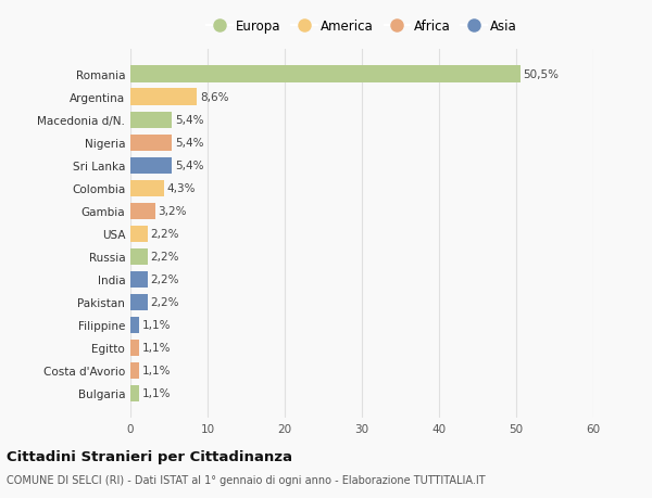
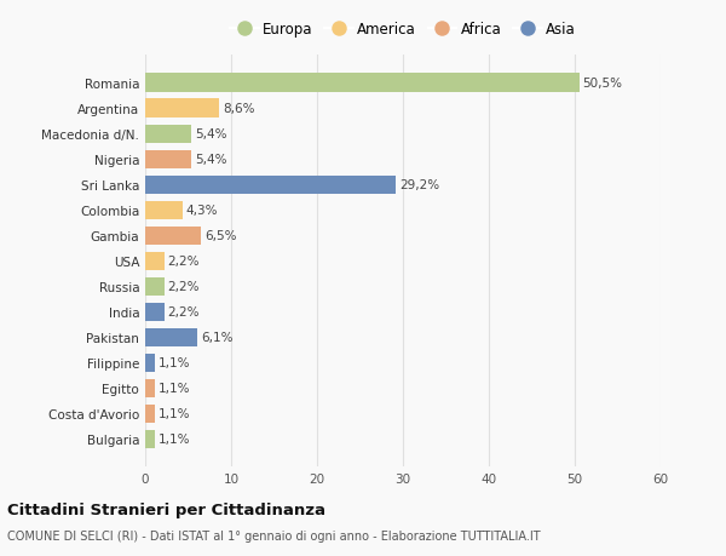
Sri Lanka: 5,4% -> 29,2%
Gambia: 3,2% -> 6,5%
Pakistan: 2,2% -> 6,1%
